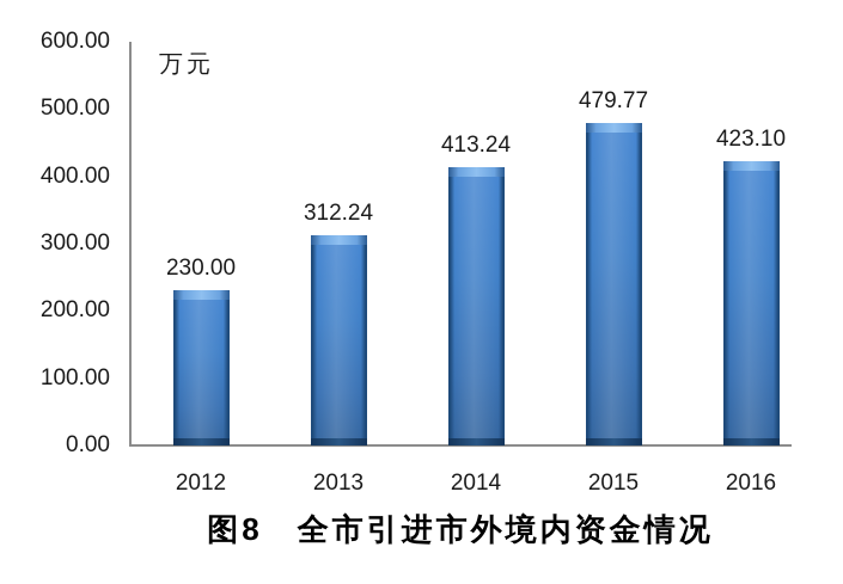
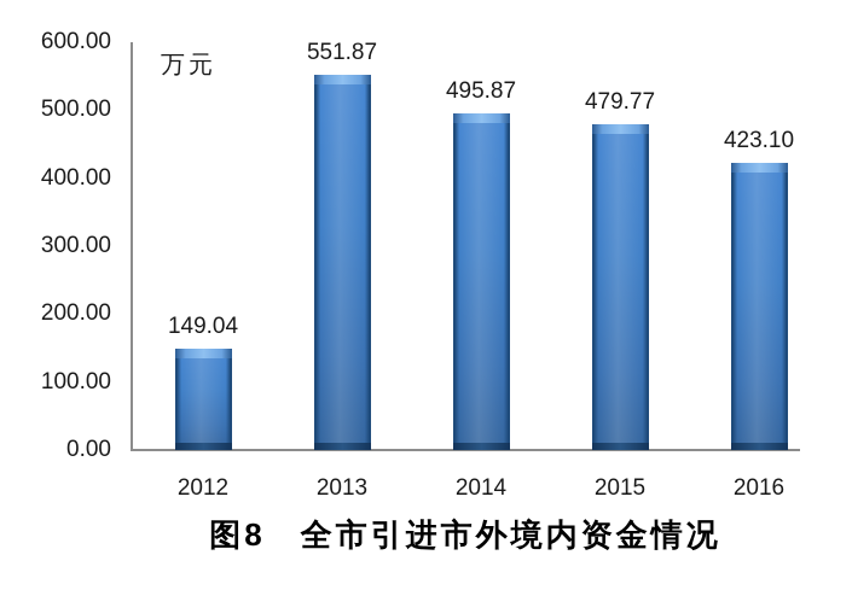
2012: 230.00 -> 149.04
2013: 312.24 -> 551.87
2014: 413.24 -> 495.87
